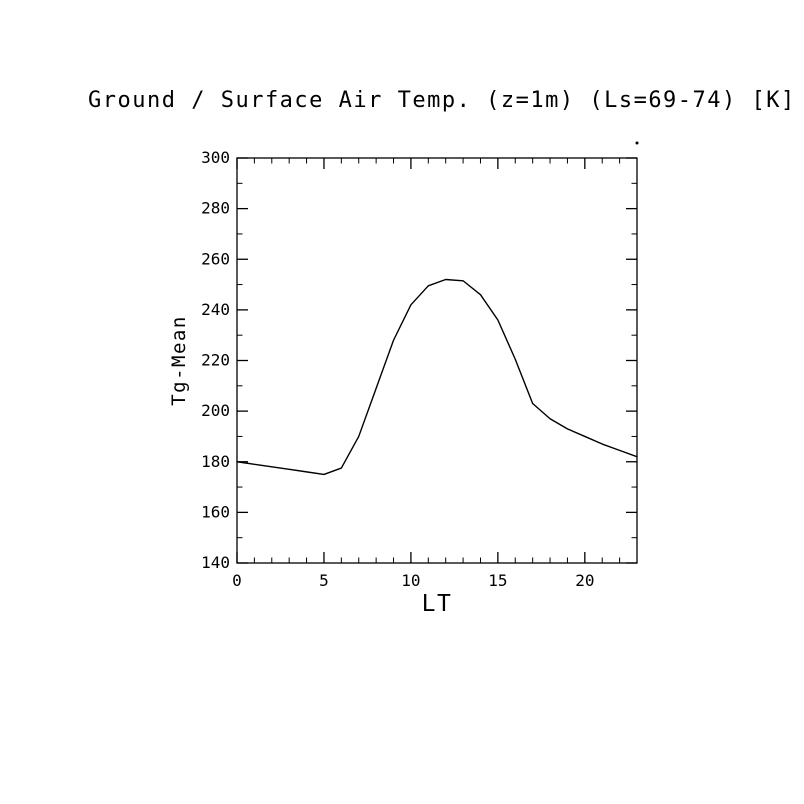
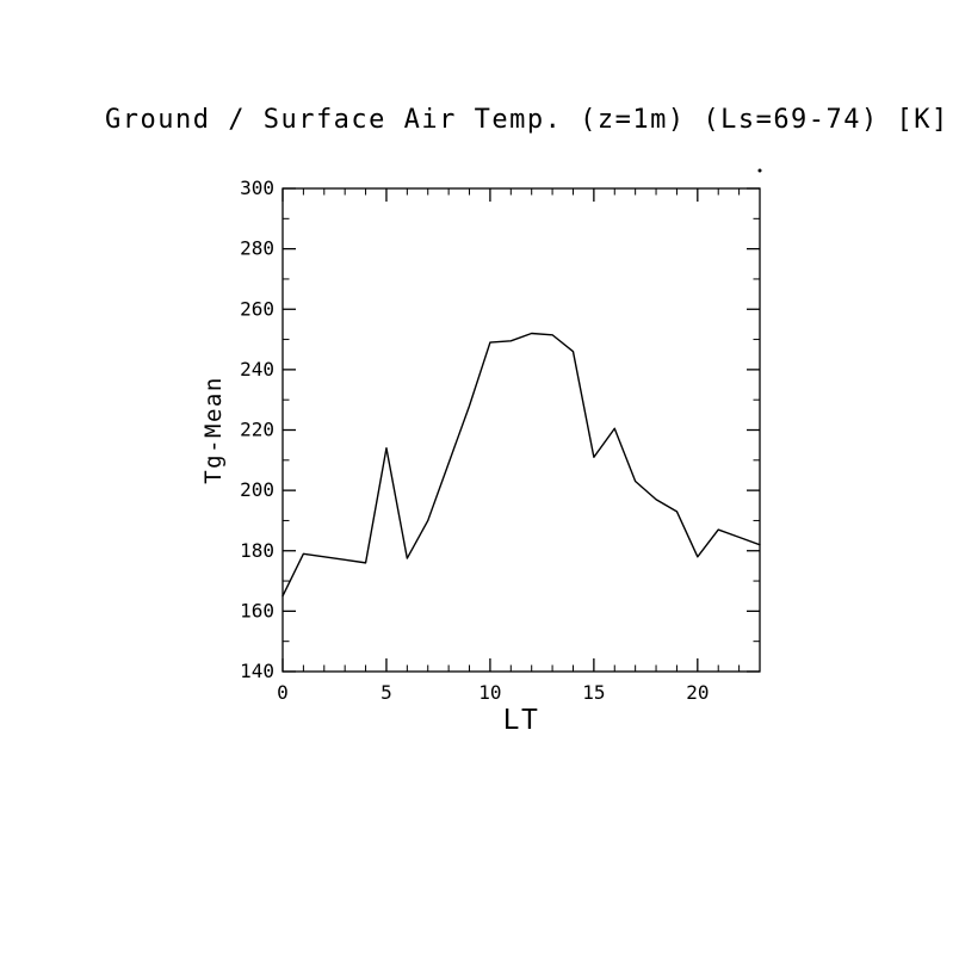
0: 180 -> 165
5: 175 -> 214
10: 242 -> 249
15: 236 -> 211
20: 190 -> 178
